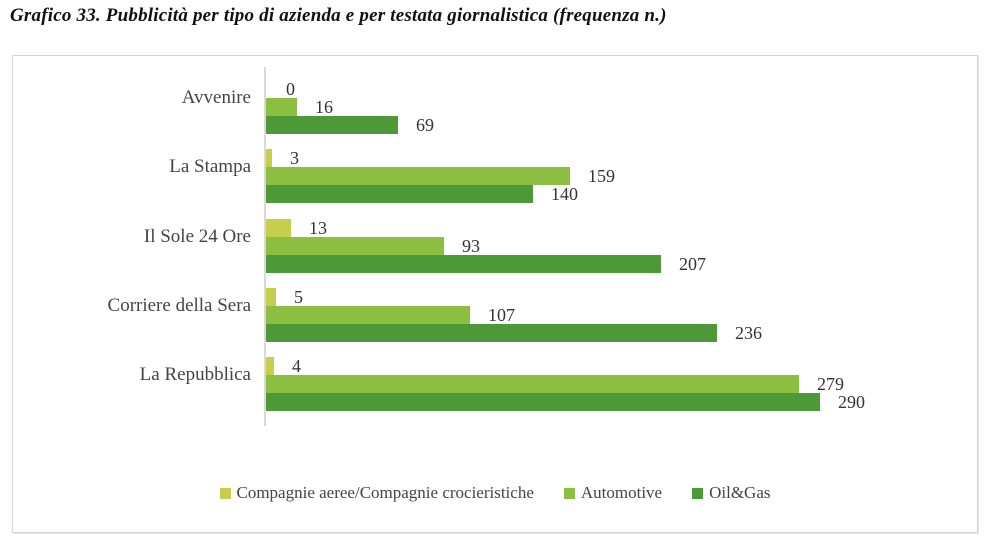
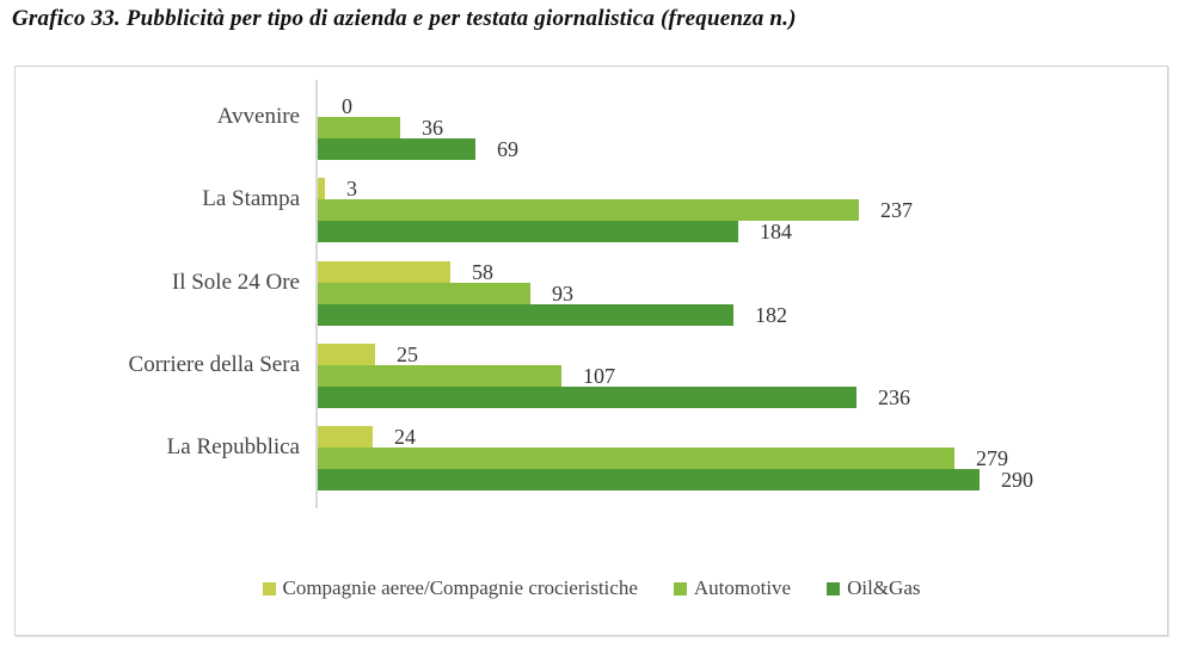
Automotive/Avvenire: 16 -> 36
Automotive/La Stampa: 159 -> 237
Oil&Gas/La Stampa: 140 -> 184
Compagnie aeree/Compagnie crocieristiche/Il Sole 24 Ore: 13 -> 58
Oil&Gas/Il Sole 24 Ore: 207 -> 182
Compagnie aeree/Compagnie crocieristiche/Corriere della Sera: 5 -> 25
Compagnie aeree/Compagnie crocieristiche/La Repubblica: 4 -> 24
